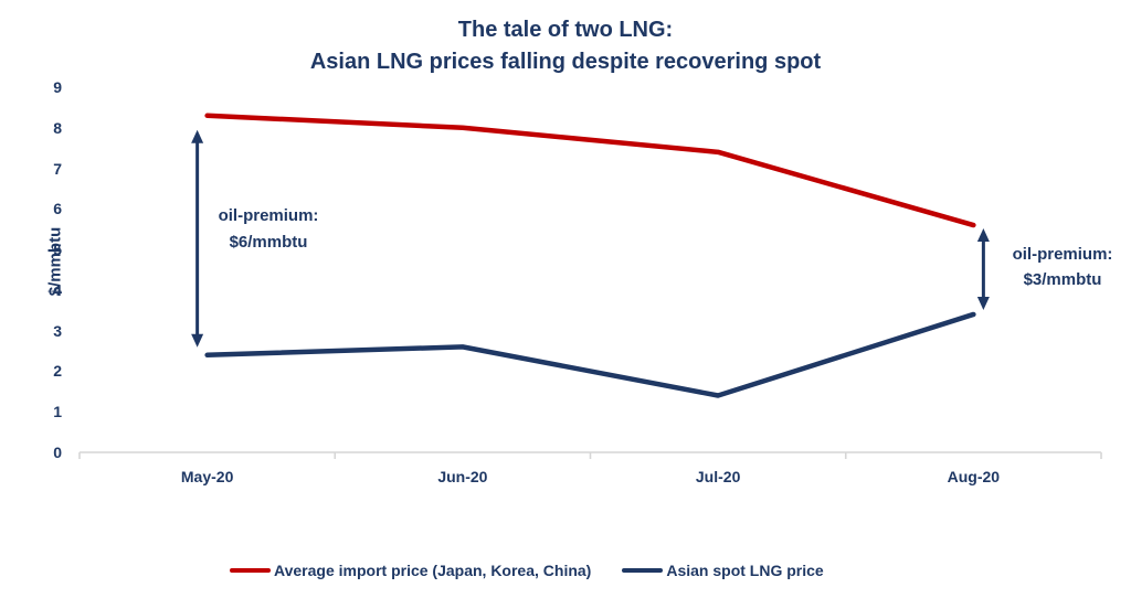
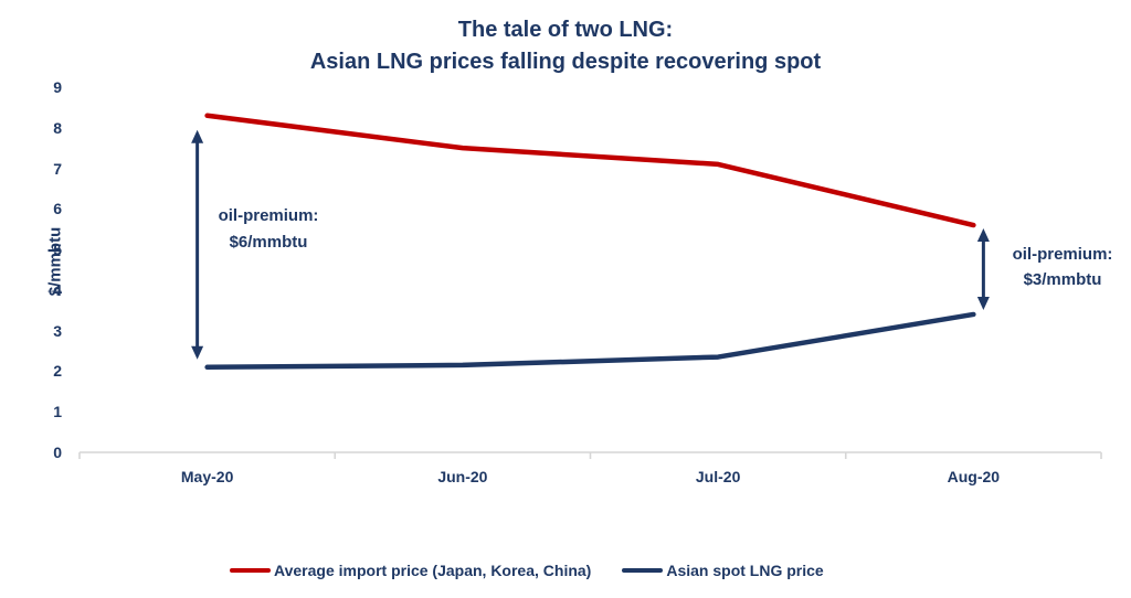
Asian spot LNG price/May-20: 2.4 -> 2.1
Average import price (Japan, Korea, China)/Jun-20: 8.0 -> 7.5
Asian spot LNG price/Jun-20: 2.6 -> 2.1
Average import price (Japan, Korea, China)/Jul-20: 7.4 -> 7.1
Asian spot LNG price/Jul-20: 1.4 -> 2.4
